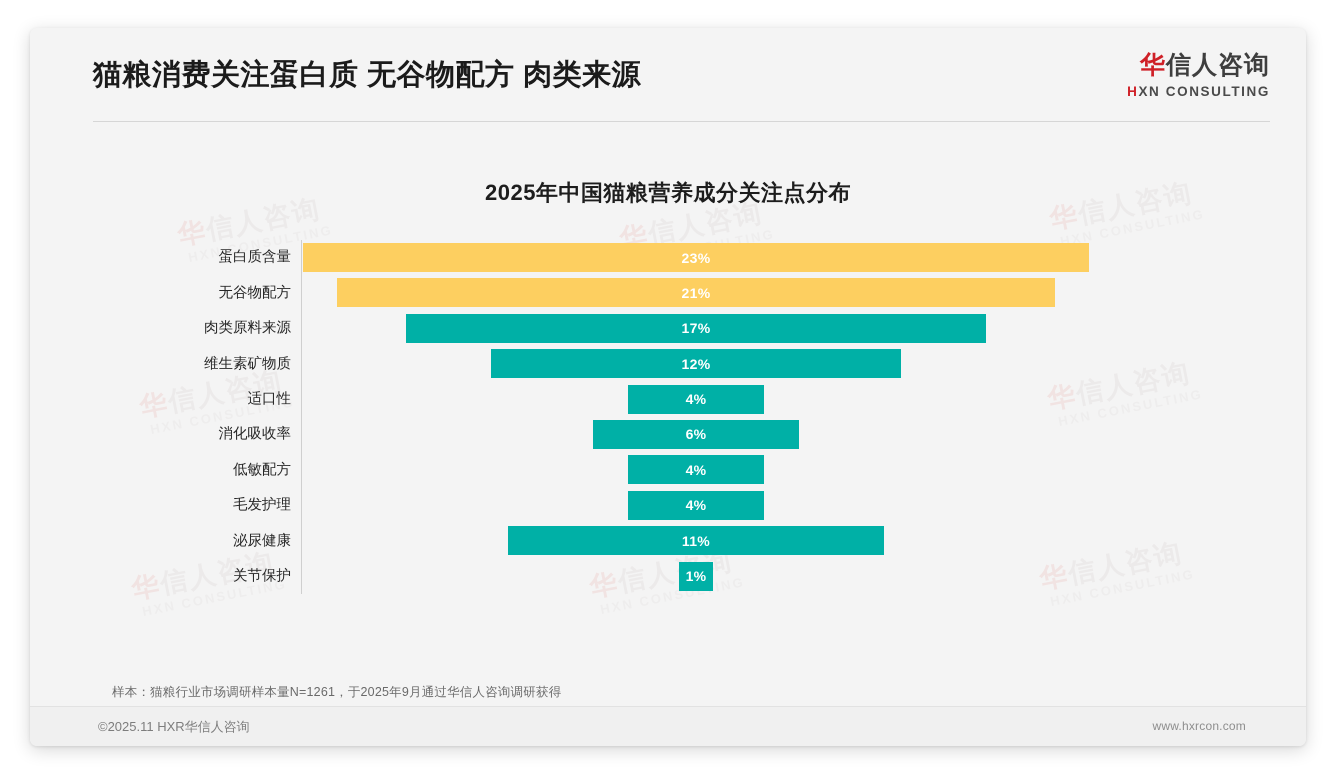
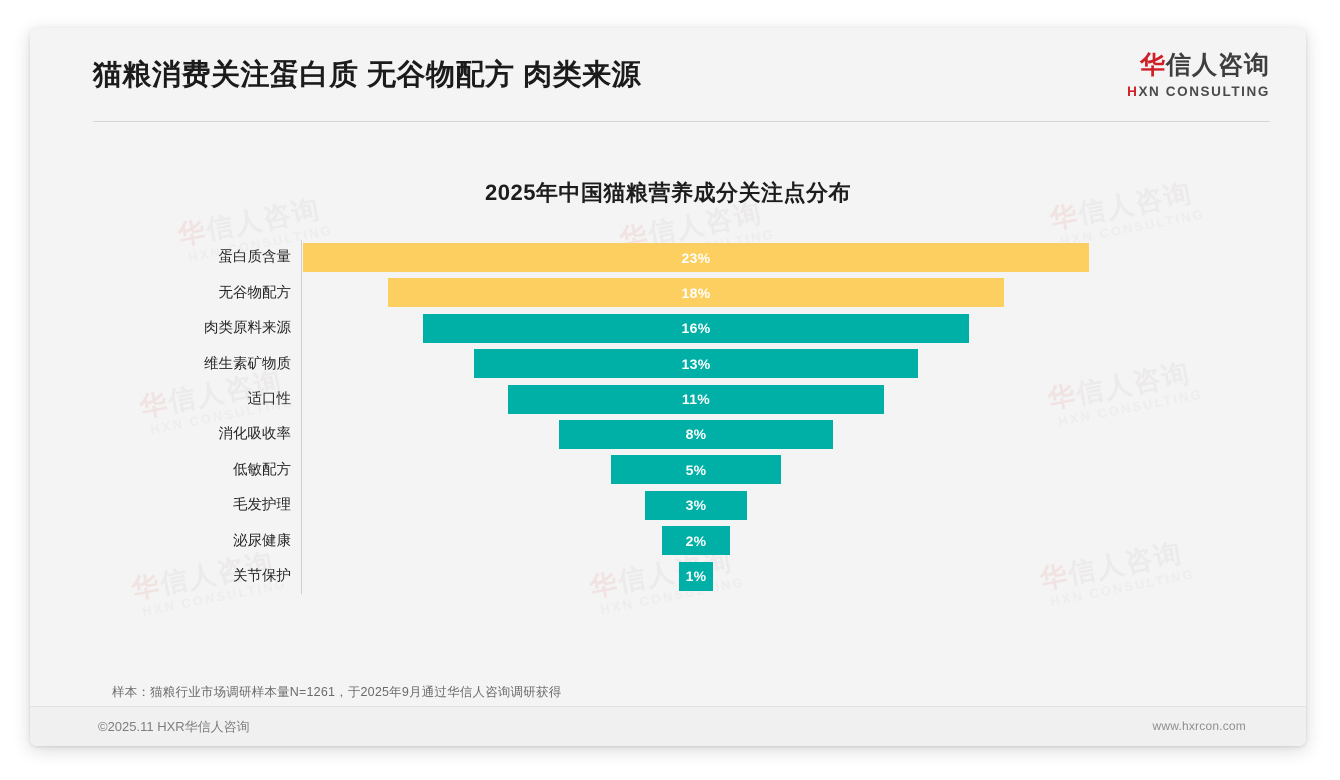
无谷物配方: 21% -> 18%
肉类原料来源: 17% -> 16%
维生素矿物质: 12% -> 13%
适口性: 4% -> 11%
消化吸收率: 6% -> 8%
低敏配方: 4% -> 5%
毛发护理: 4% -> 3%
泌尿健康: 11% -> 2%
